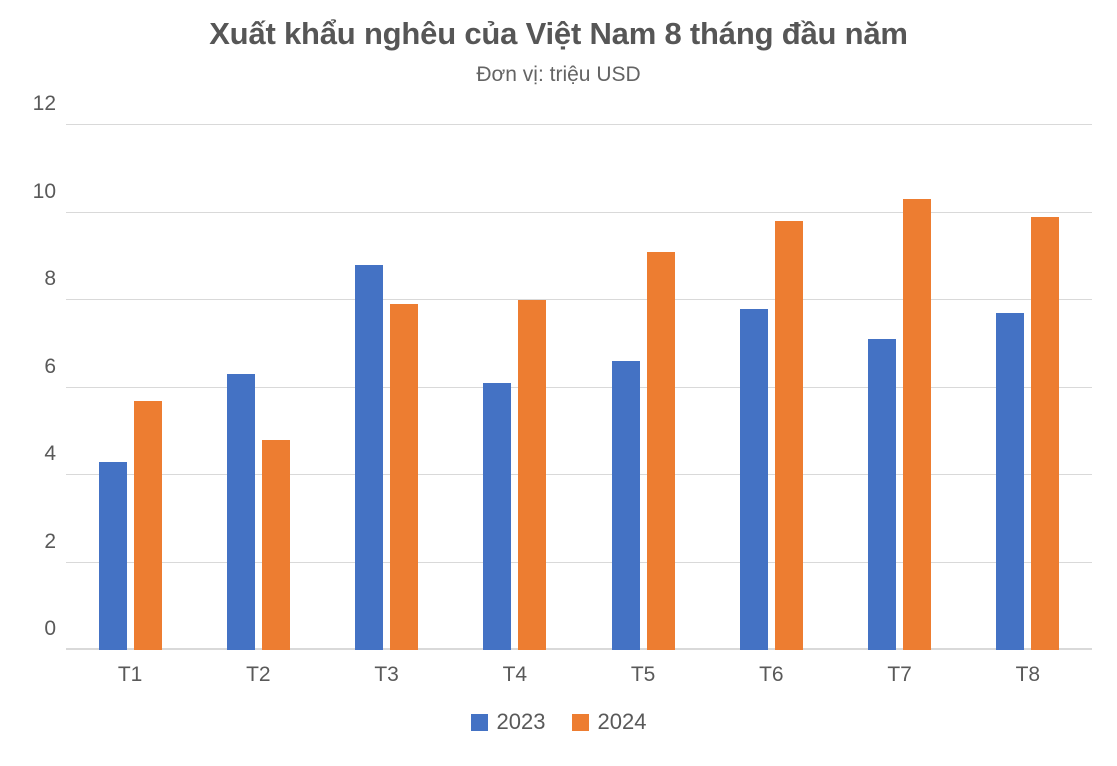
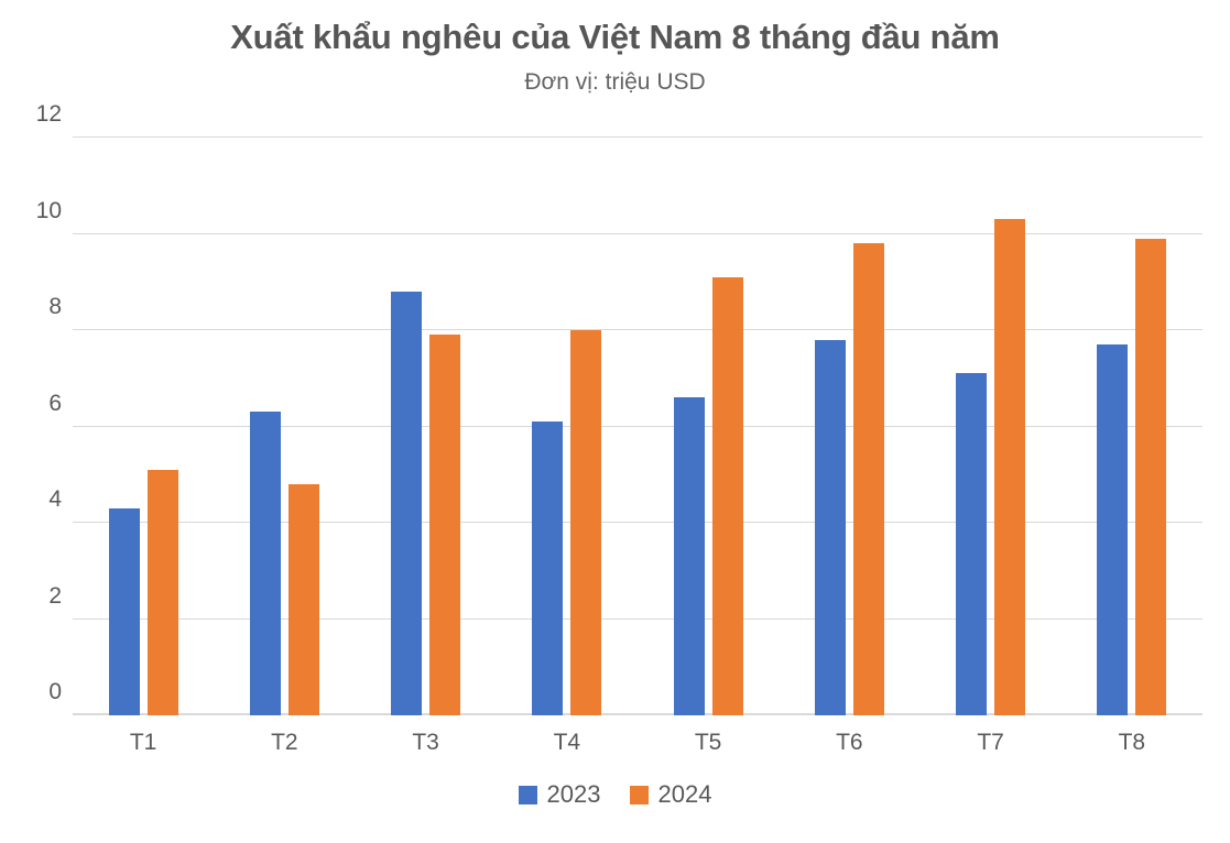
2024/T1: 5.7 -> 5.1
